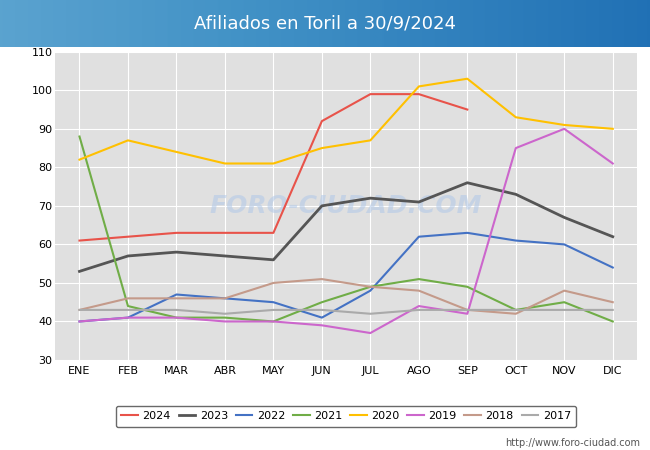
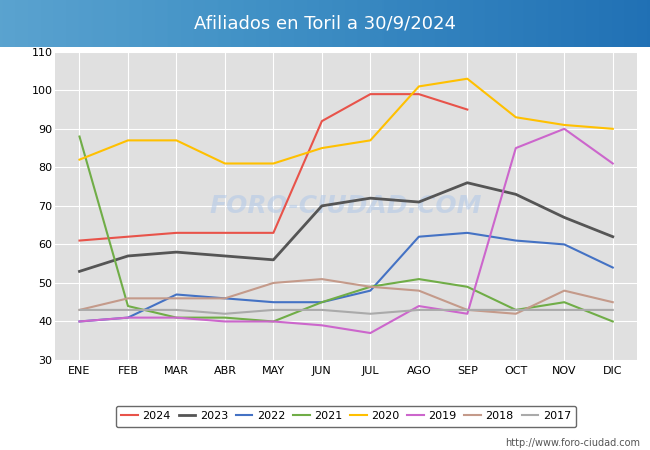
2020/MAR: 84 -> 87
2022/JUN: 41 -> 45
